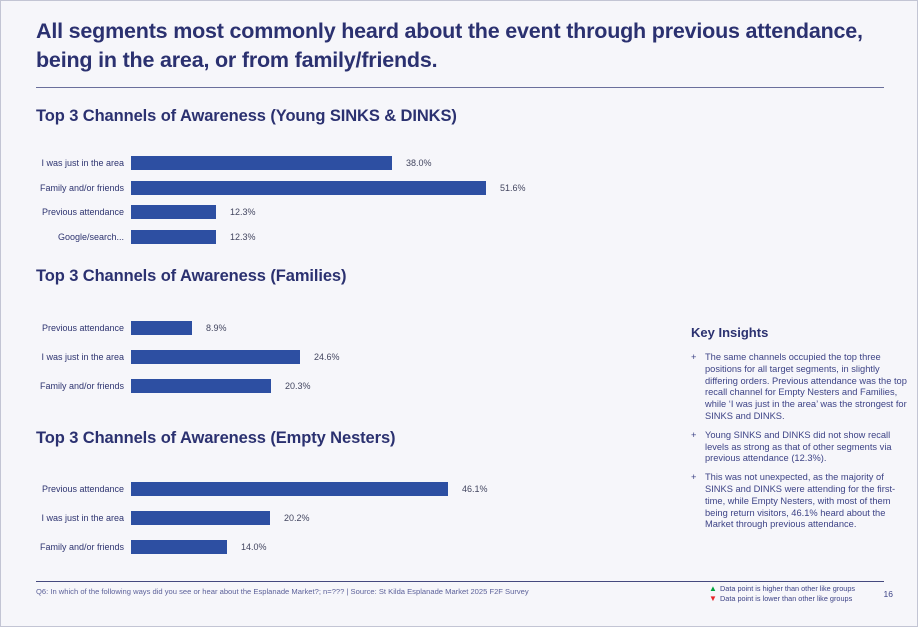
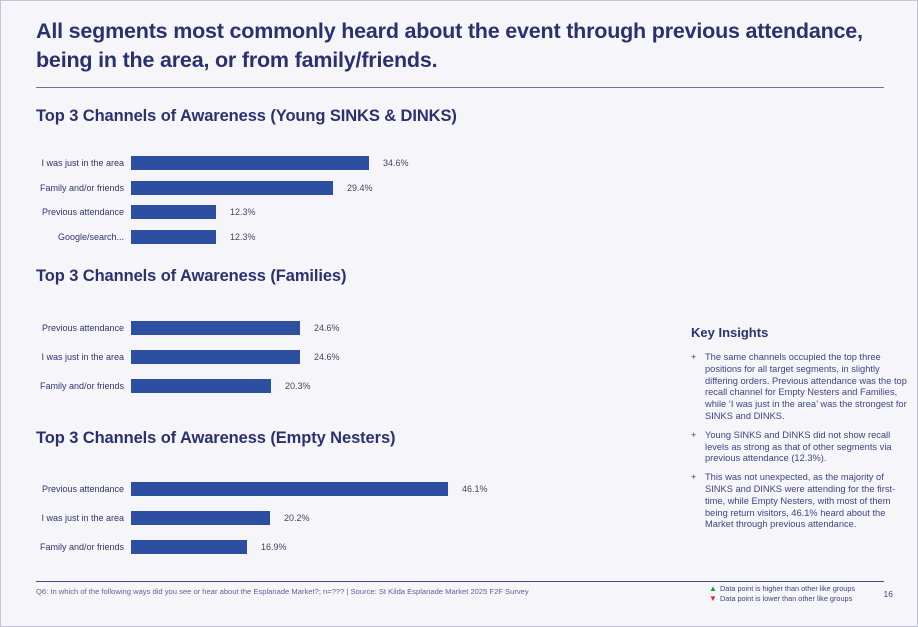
Top 3 Channels of Awareness (Young SINKS & DINKS)/I was just in the area: 38.0% -> 34.6%
Top 3 Channels of Awareness (Young SINKS & DINKS)/Family and/or friends: 51.6% -> 29.4%
Top 3 Channels of Awareness (Families)/Previous attendance: 8.9% -> 24.6%
Top 3 Channels of Awareness (Empty Nesters)/Family and/or friends: 14.0% -> 16.9%
